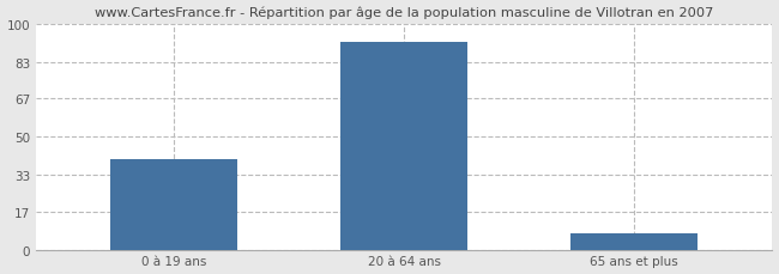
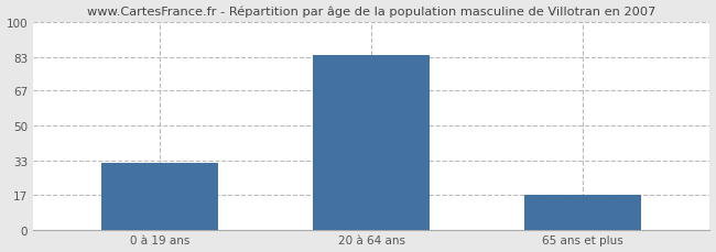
0 à 19 ans: 40 -> 32
20 à 64 ans: 92 -> 84
65 ans et plus: 7 -> 17
